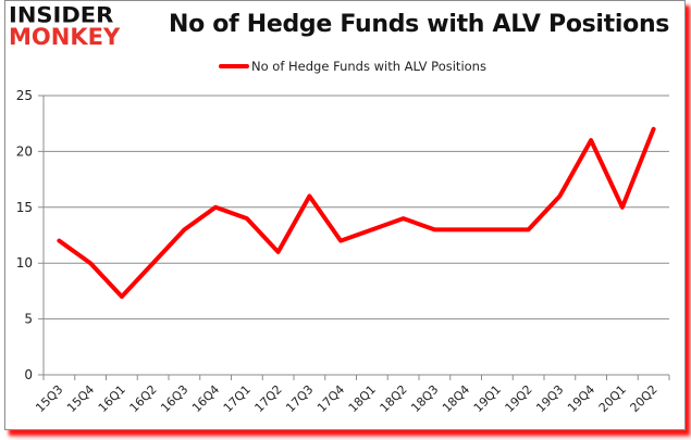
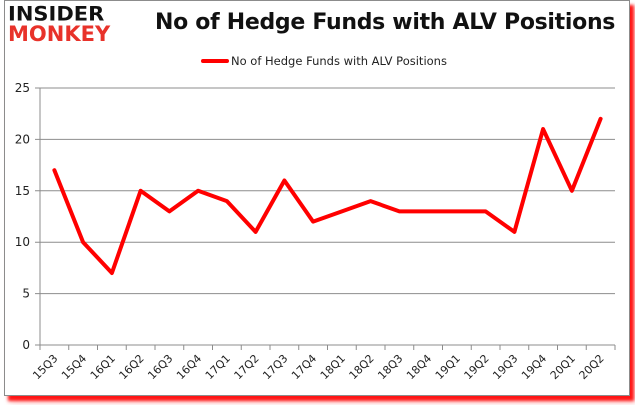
15Q3: 12 -> 17
16Q2: 10 -> 15
19Q3: 16 -> 11
